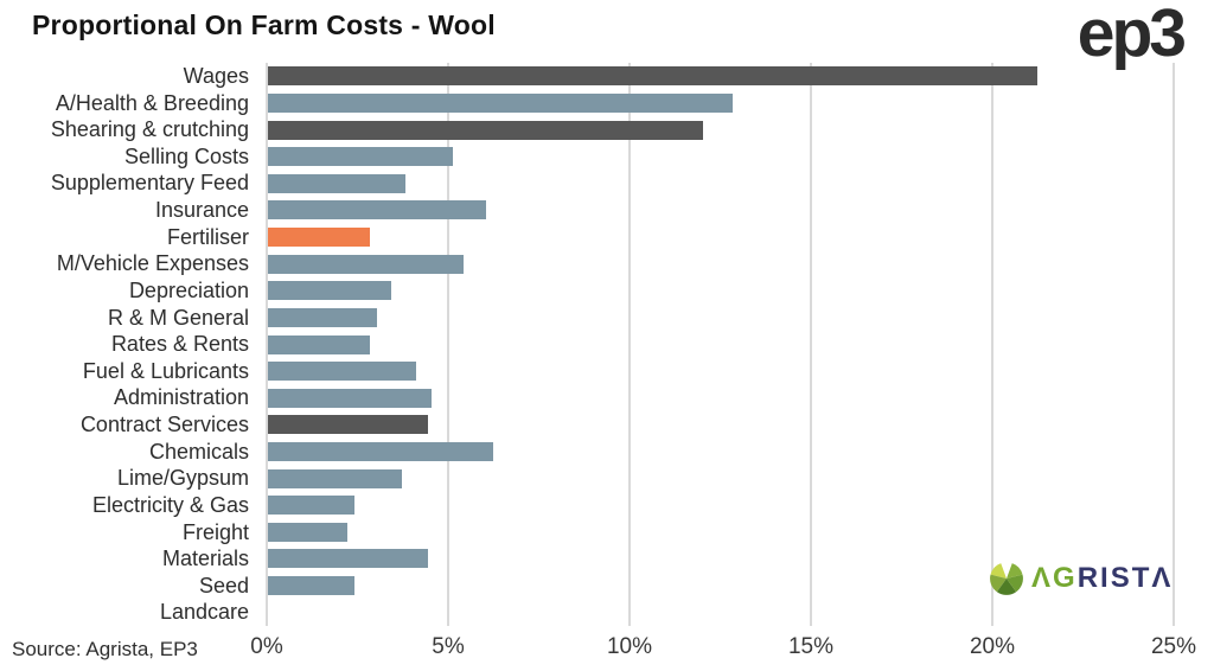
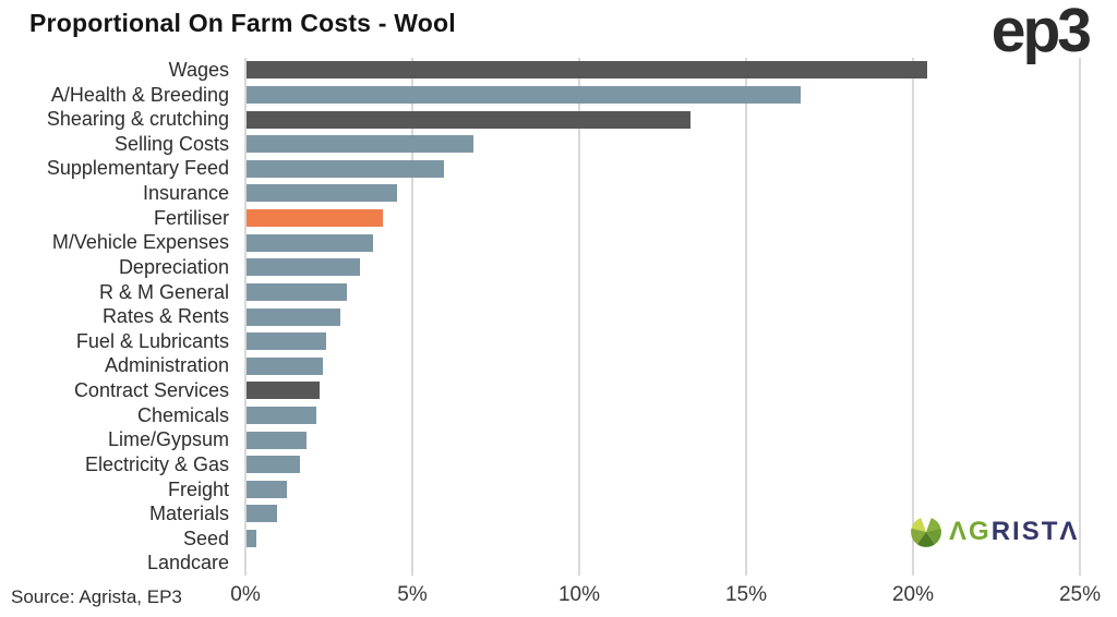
Wages: 21.2% -> 20.4%
A/Health & Breeding: 12.8% -> 16.6%
Shearing & crutching: 12.0% -> 13.3%
Selling Costs: 5.1% -> 6.8%
Supplementary Feed: 3.8% -> 5.9%
Insurance: 6.0% -> 4.5%
Fertiliser: 2.8% -> 4.1%
M/Vehicle Expenses: 5.4% -> 3.8%
Fuel & Lubricants: 4.1% -> 2.4%
Administration: 4.5% -> 2.3%
Contract Services: 4.4% -> 2.2%
Chemicals: 6.2% -> 2.1%
Lime/Gypsum: 3.7% -> 1.8%
Electricity & Gas: 2.4% -> 1.6%
Freight: 2.2% -> 1.2%
Materials: 4.4% -> 0.9%
Seed: 2.4% -> 0.3%
